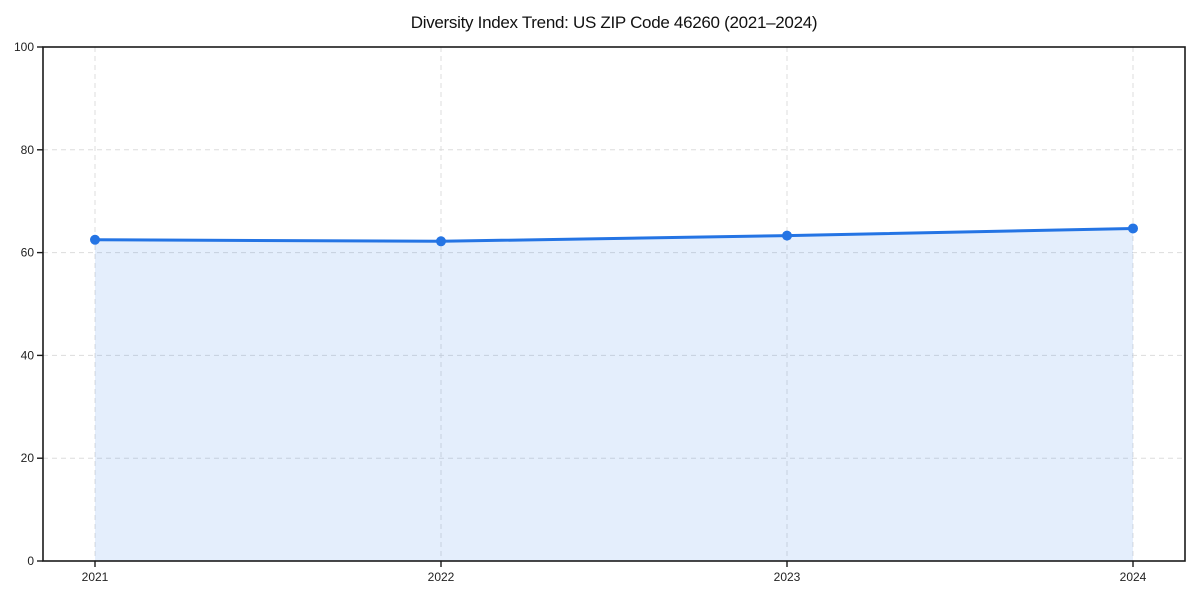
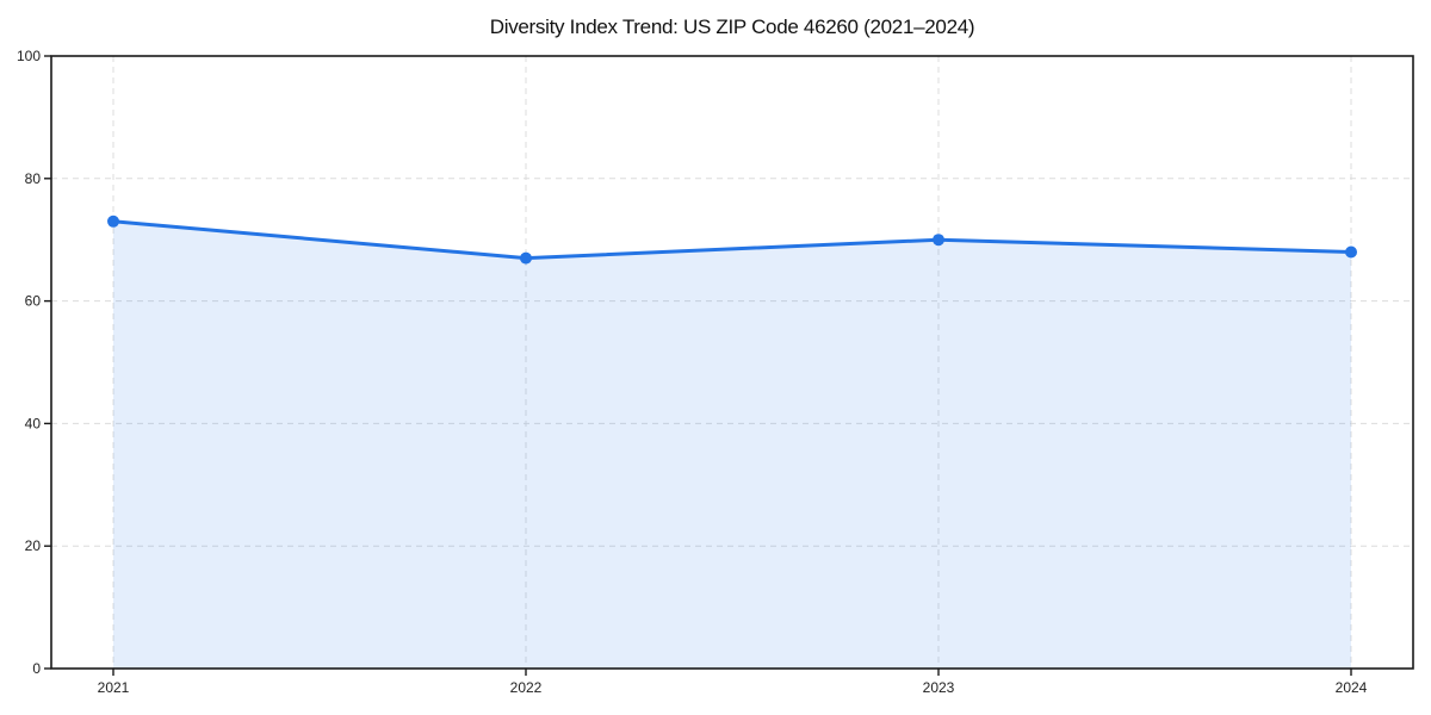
2021: 62 -> 73
2022: 62 -> 67
2023: 63 -> 70
2024: 65 -> 68
